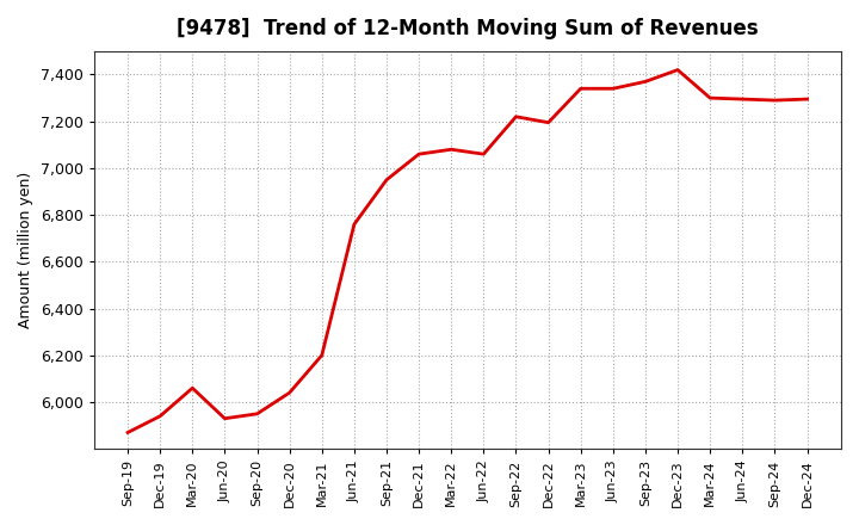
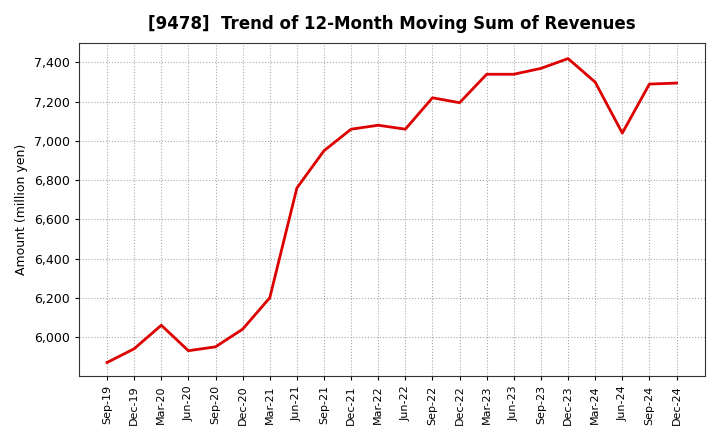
Jun-24: 7,300 -> 7,040
